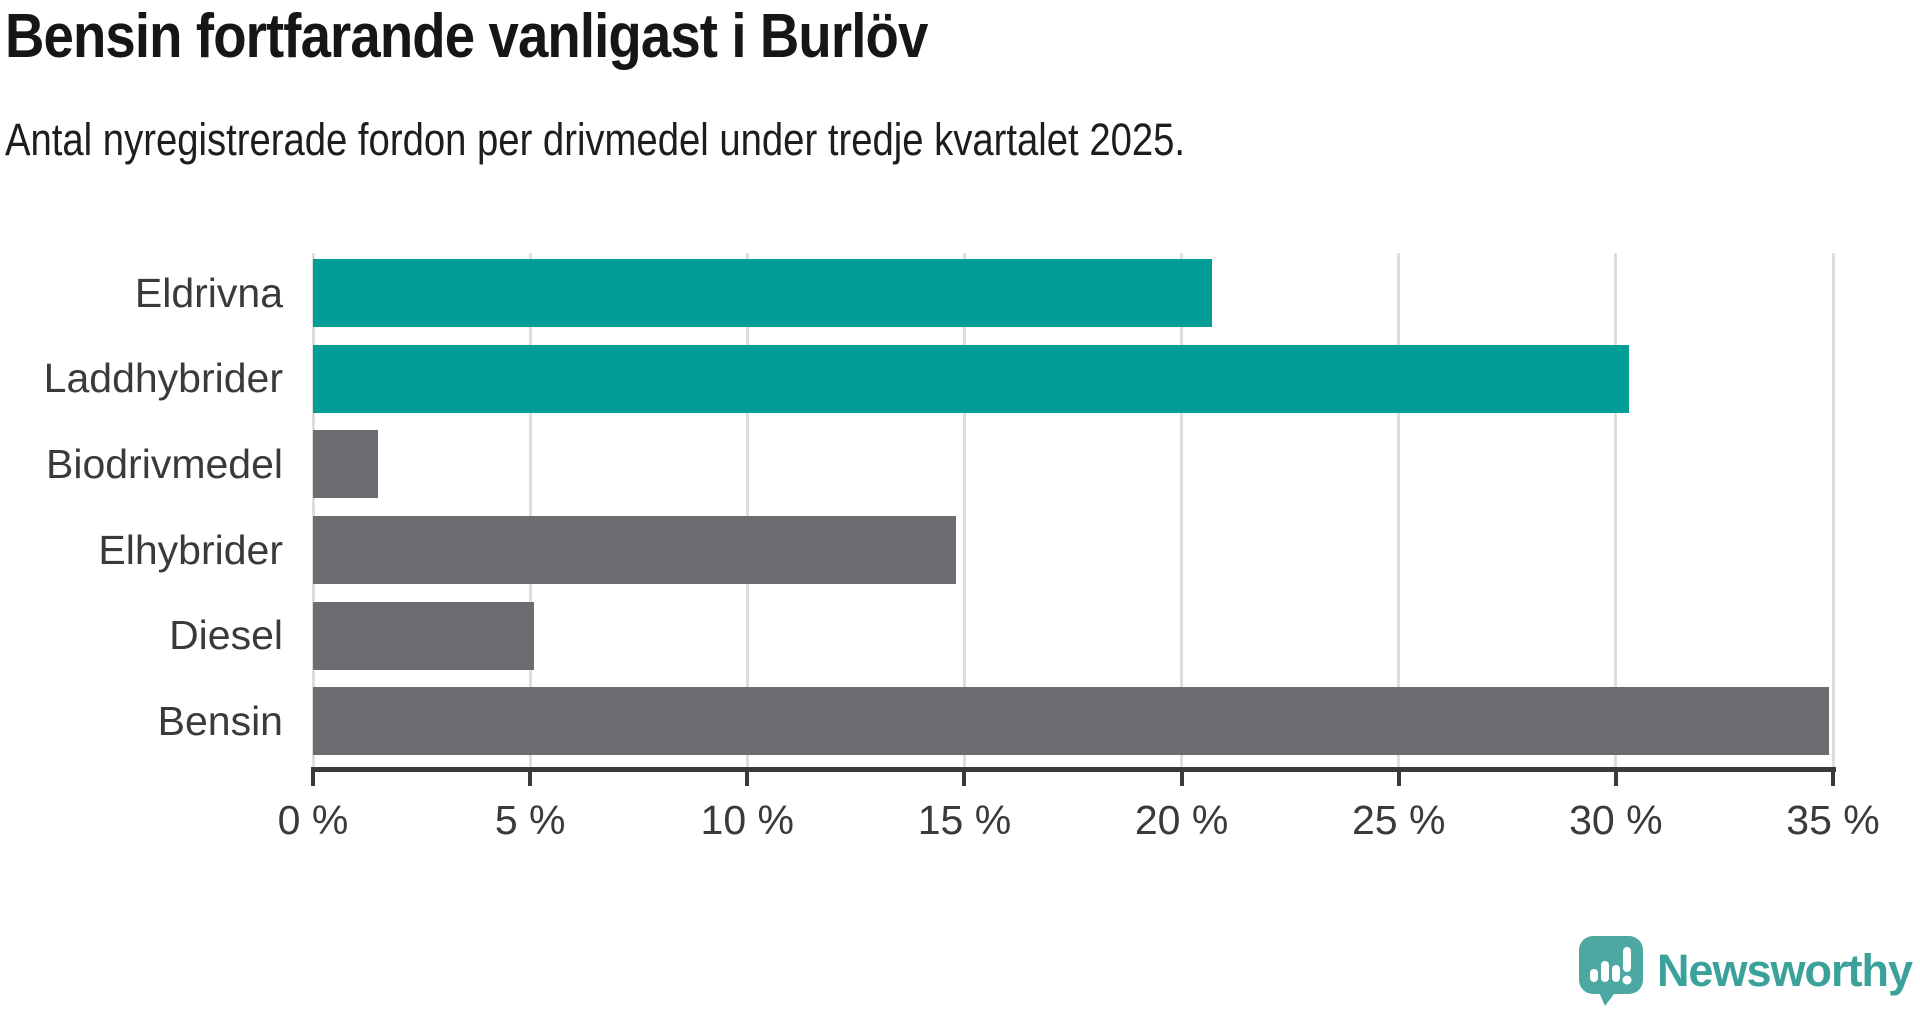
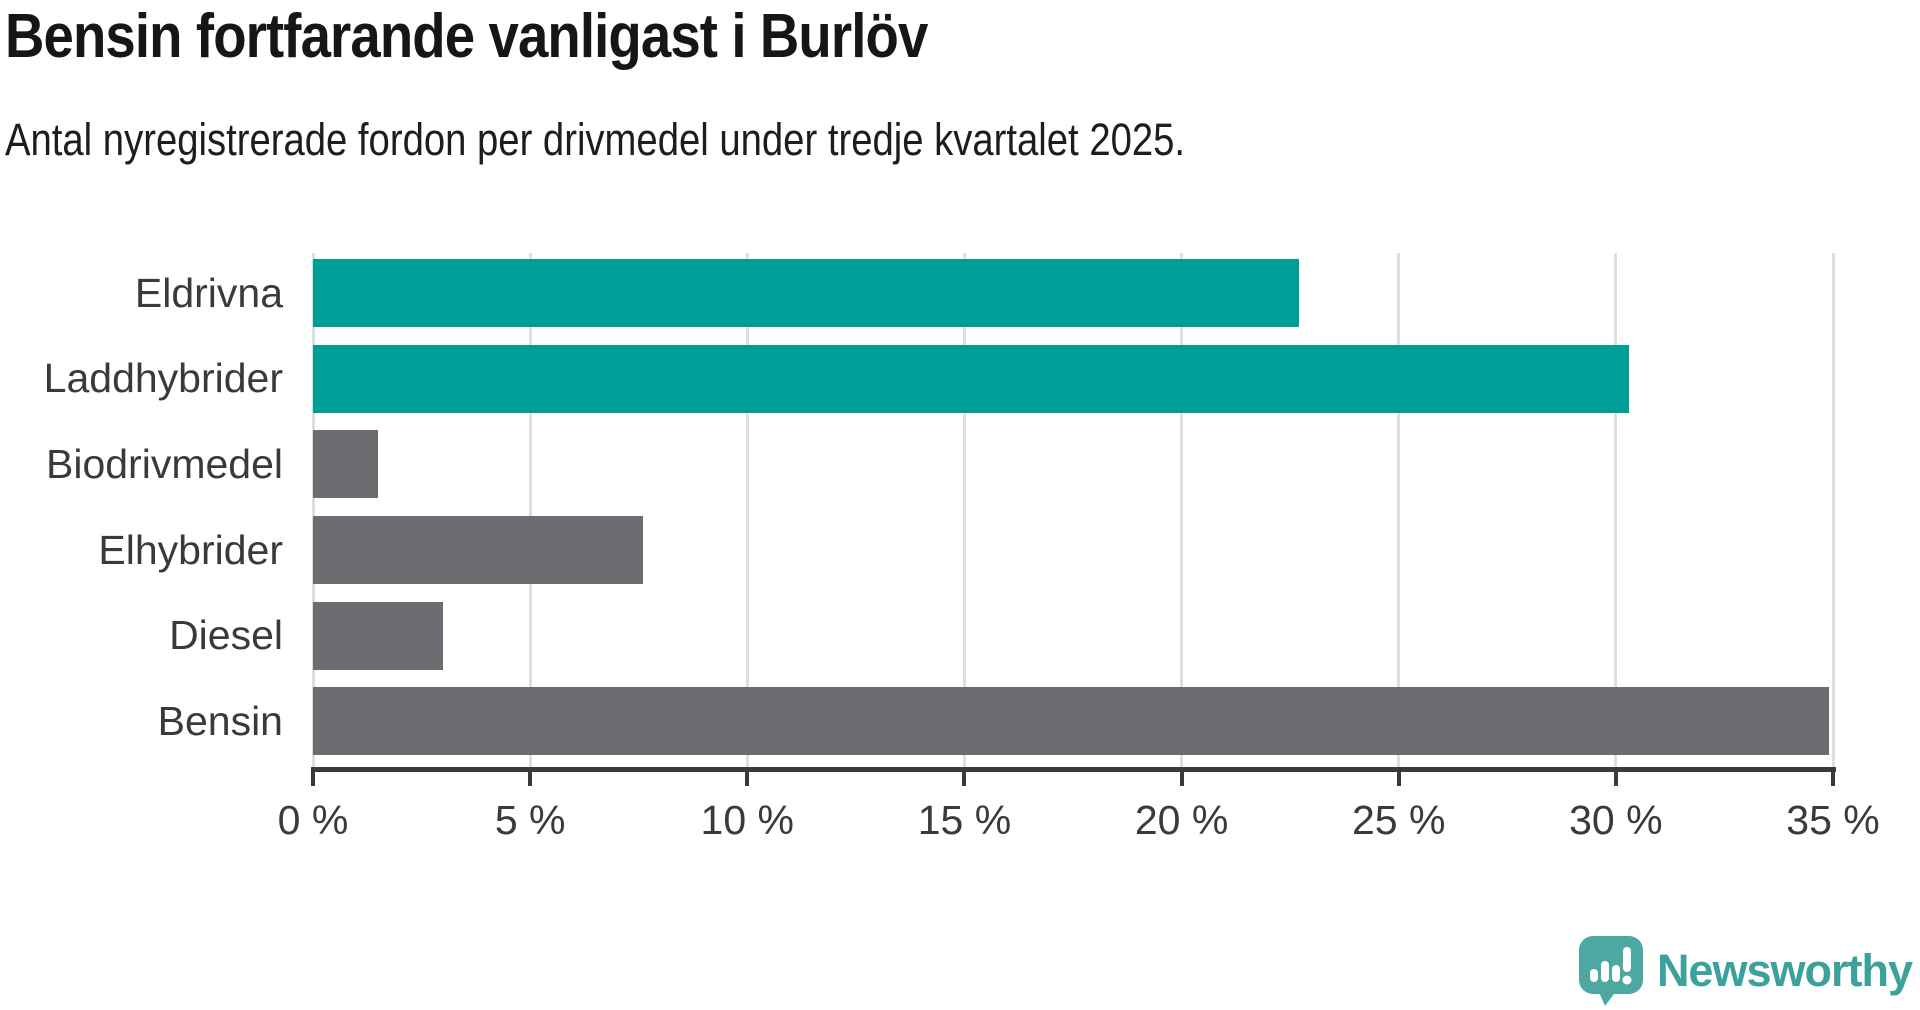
Eldrivna: 20.7% -> 22.7%
Elhybrider: 14.8% -> 7.6%
Diesel: 5.1% -> 3.0%
